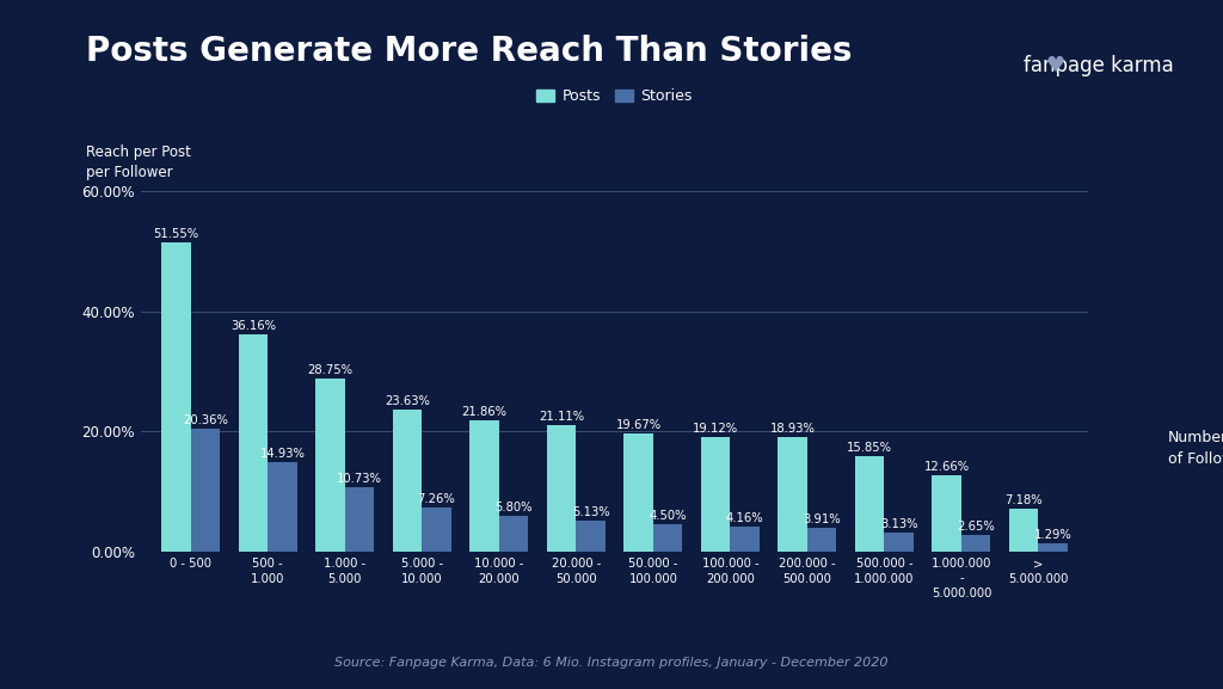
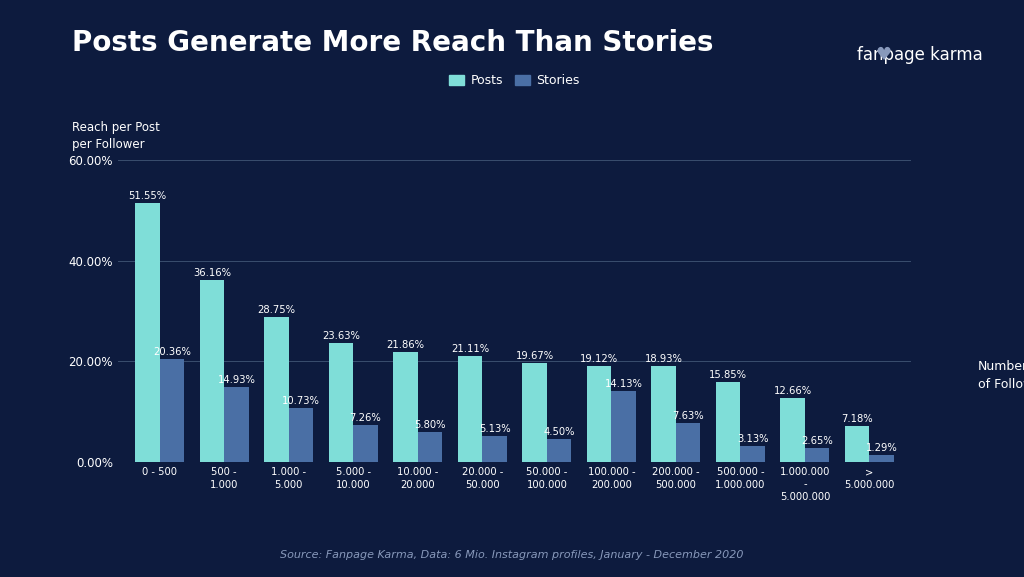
Stories/100.000 - 200.000: 4.16% -> 14.13%
Stories/200.000 - 500.000: 3.91% -> 7.63%
